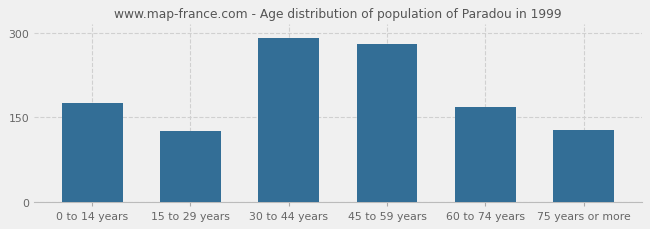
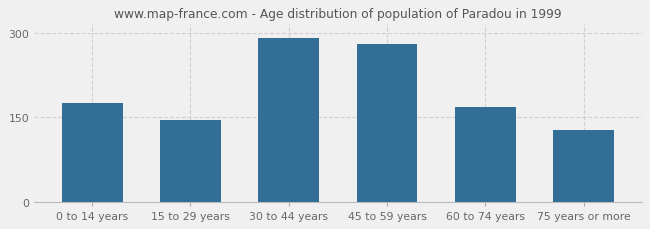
15 to 29 years: 126 -> 145
